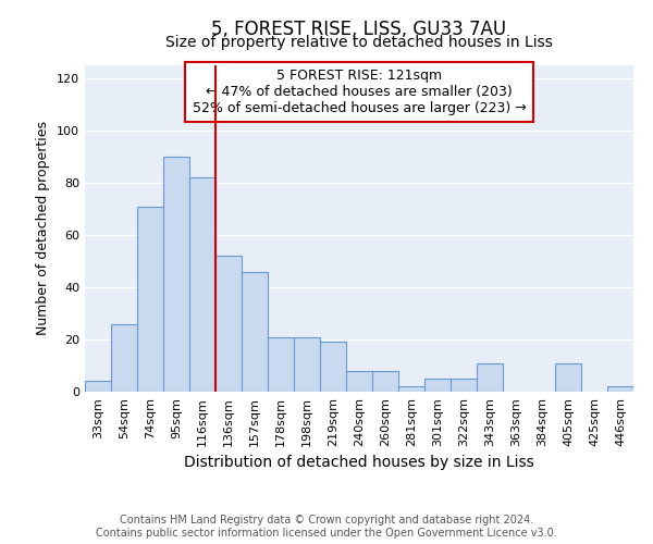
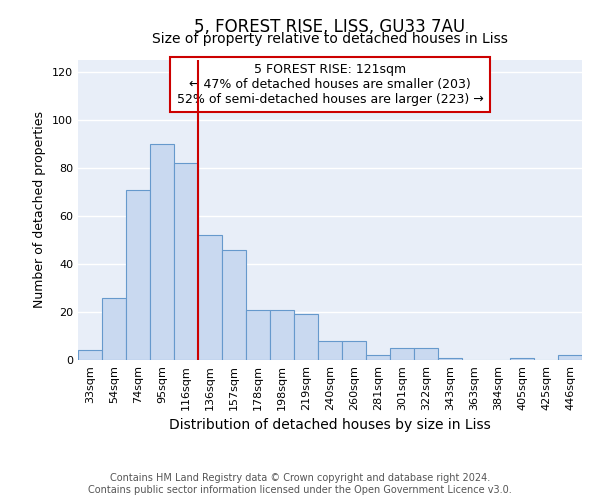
343sqm: 11 -> 1
405sqm: 11 -> 1
